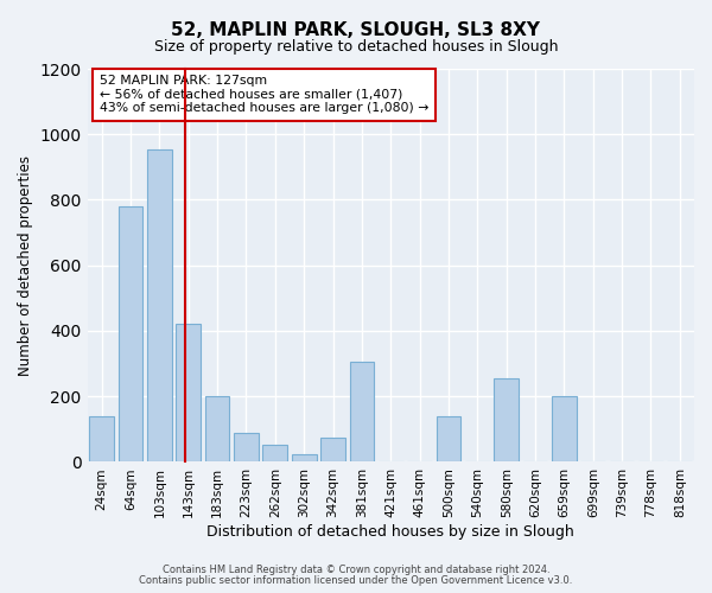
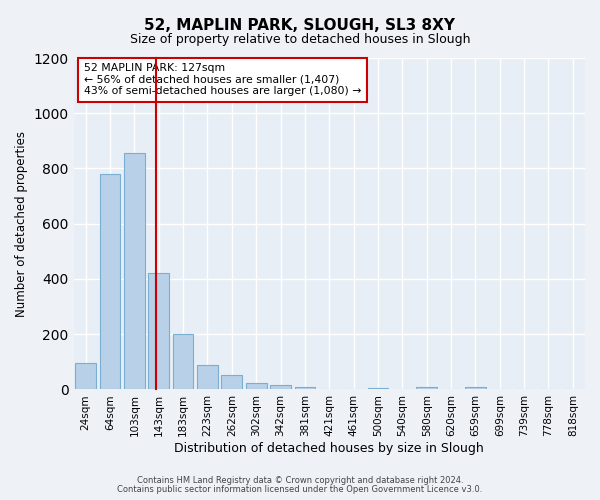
24sqm: 140 -> 95
103sqm: 955 -> 855
342sqm: 75 -> 15
381sqm: 305 -> 8
500sqm: 140 -> 5
580sqm: 255 -> 8
659sqm: 200 -> 8
